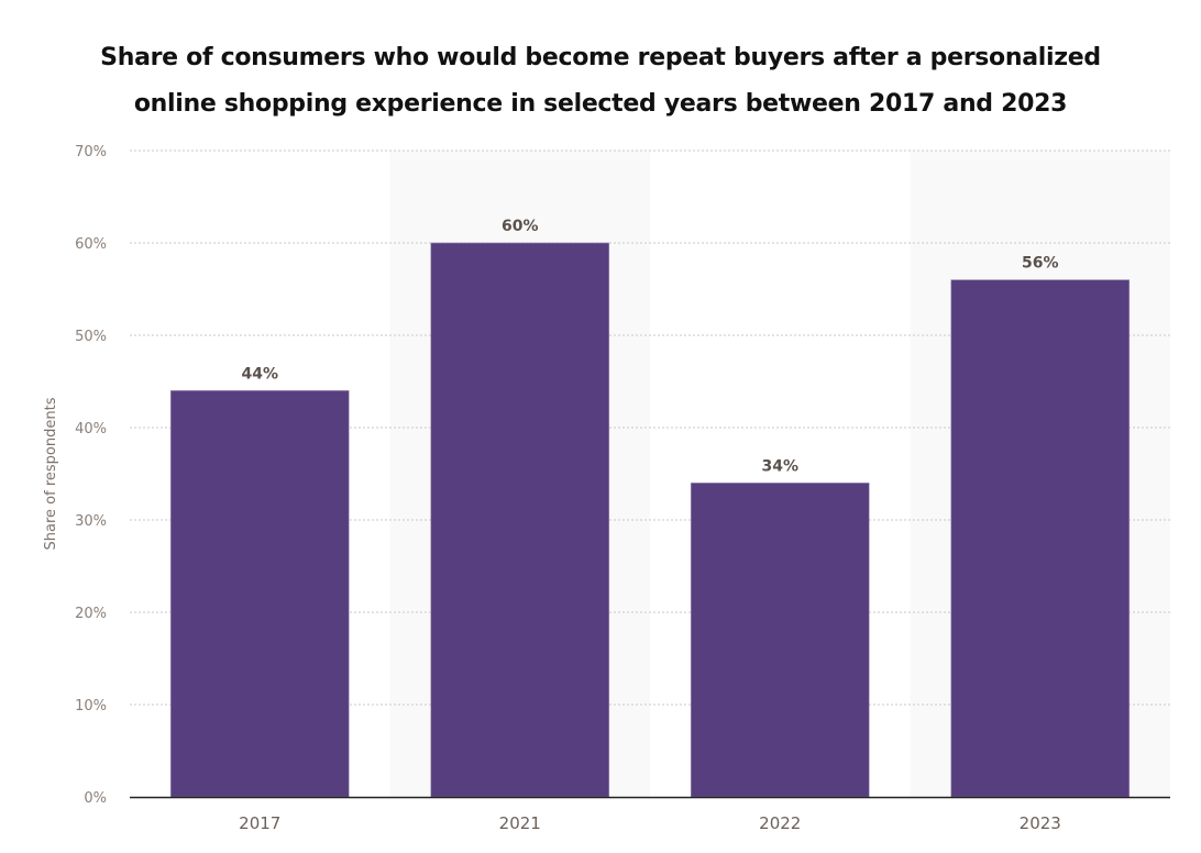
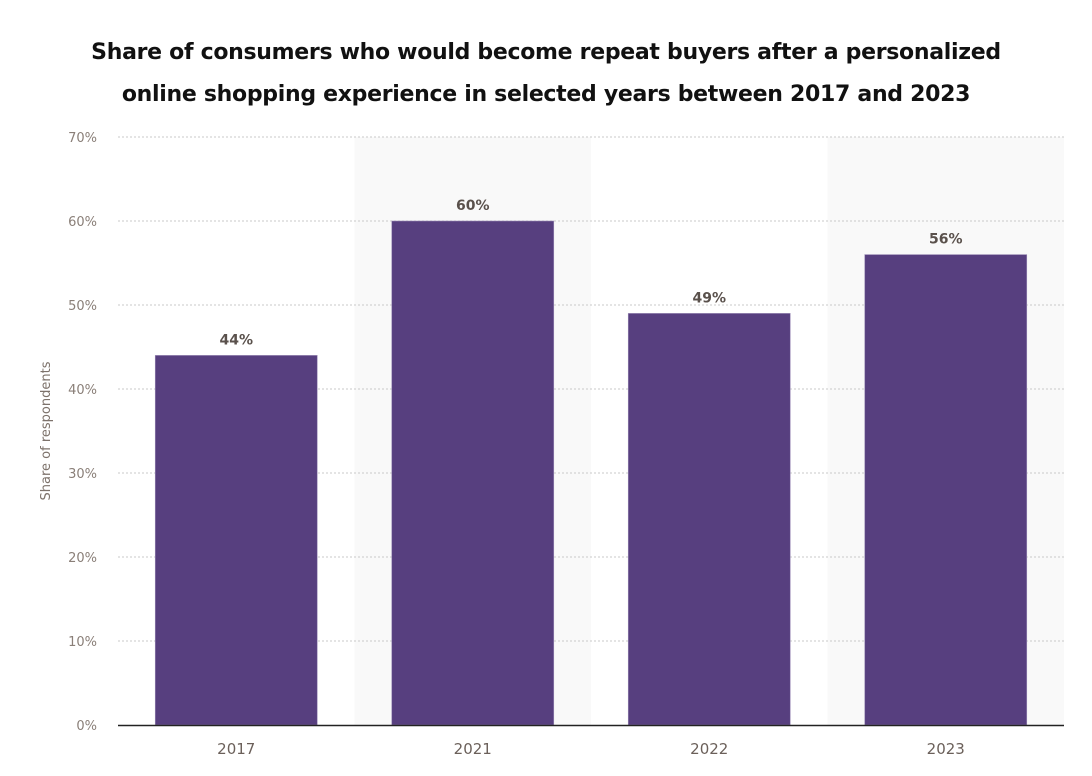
2022: 34% -> 49%
